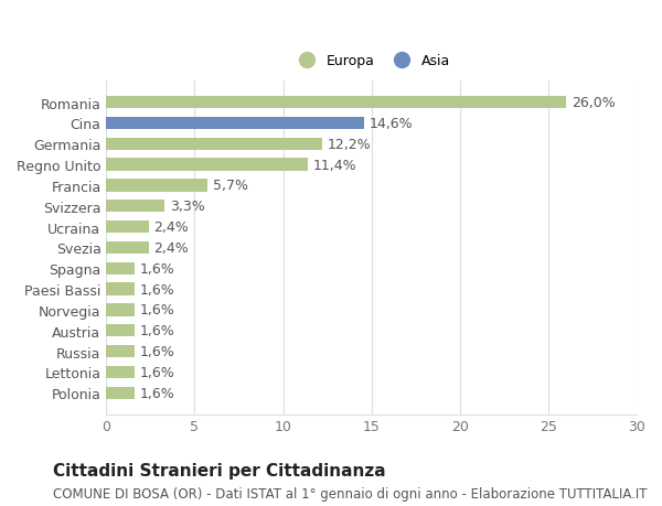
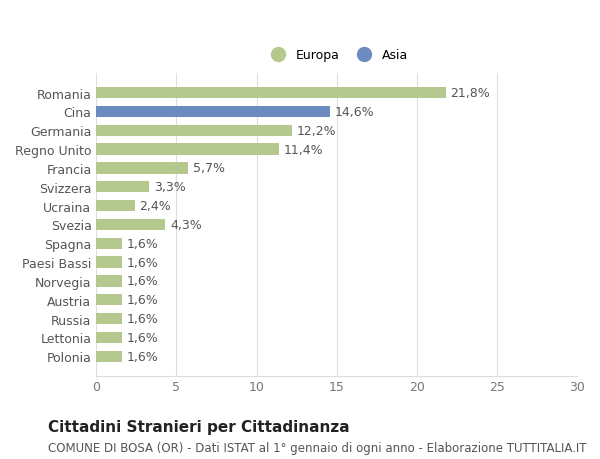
Romania: 26,0% -> 21,8%
Svezia: 2,4% -> 4,3%
